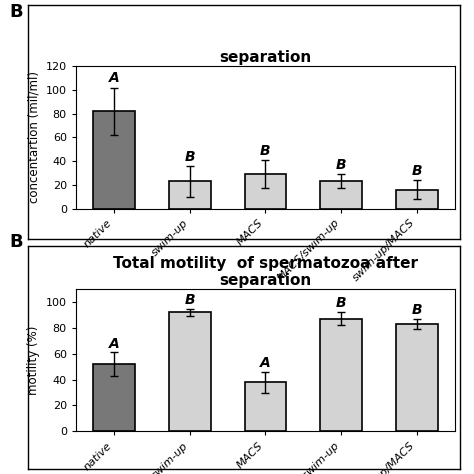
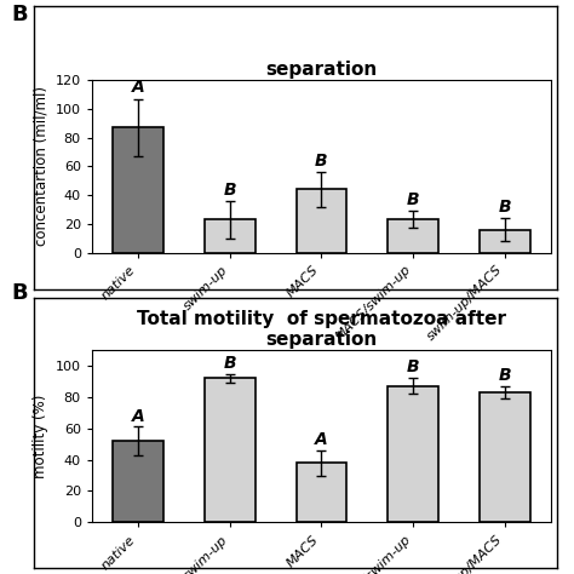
separation/native: 82 -> 87
separation/MACS: 29 -> 44
